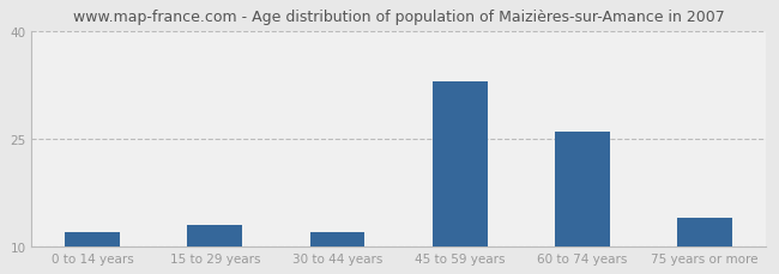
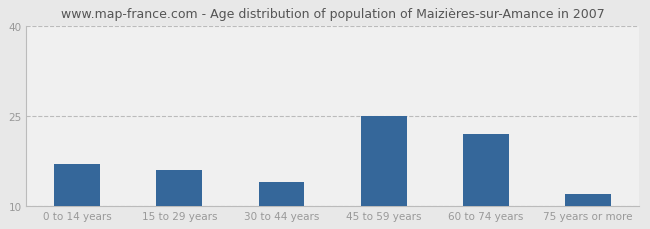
0 to 14 years: 12 -> 17
15 to 29 years: 13 -> 16
30 to 44 years: 12 -> 14
45 to 59 years: 33 -> 25
60 to 74 years: 26 -> 22
75 years or more: 14 -> 12
